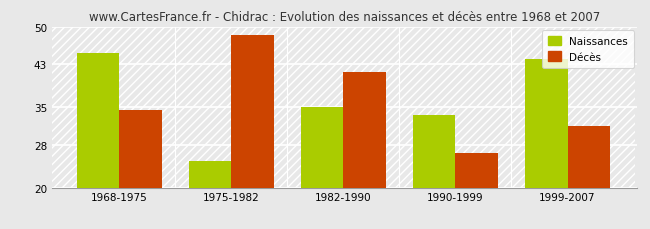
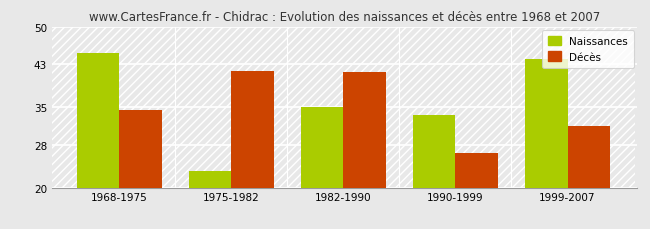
Naissances/1975-1982: 25.0 -> 23.0
Décès/1975-1982: 48.5 -> 41.8
